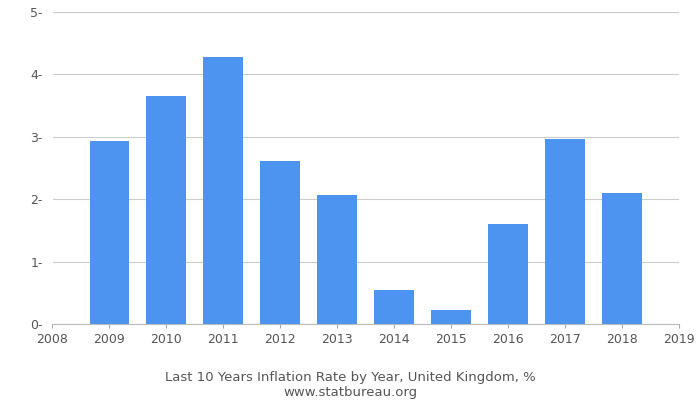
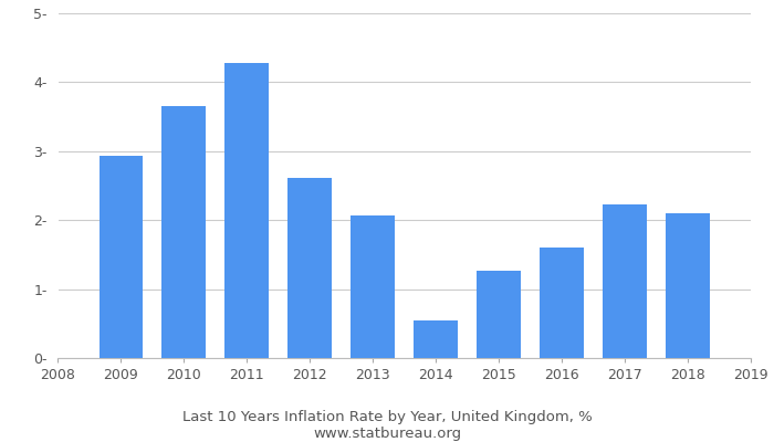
2015: 0.22- -> 1.26-
2017: 2.97- -> 2.22-
